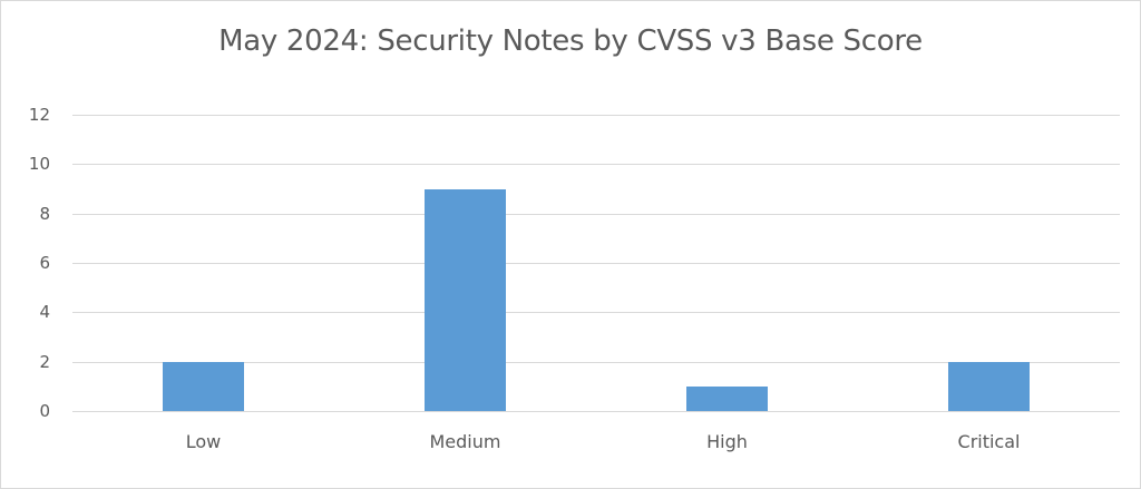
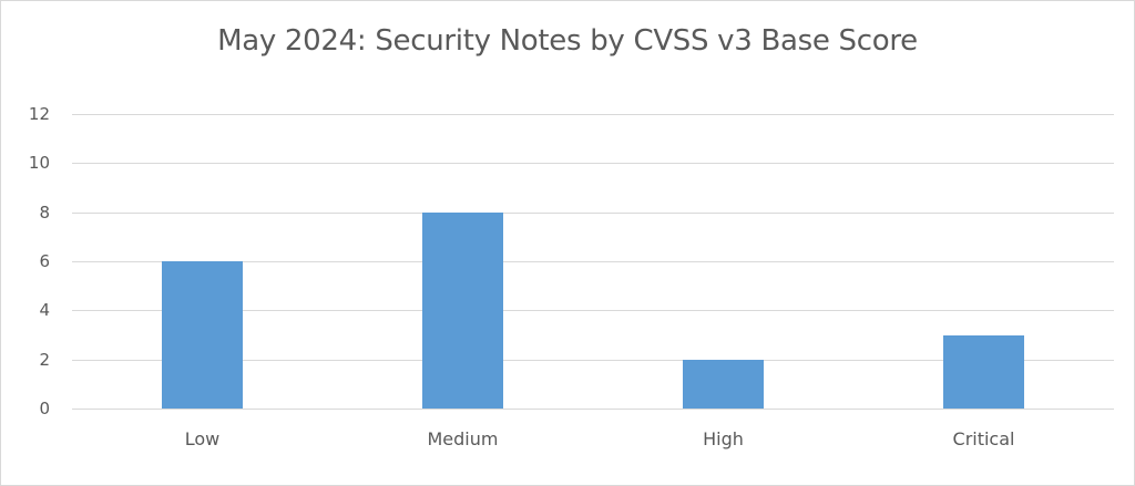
Low: 2 -> 6
Medium: 9 -> 8
High: 1 -> 2
Critical: 2 -> 3
